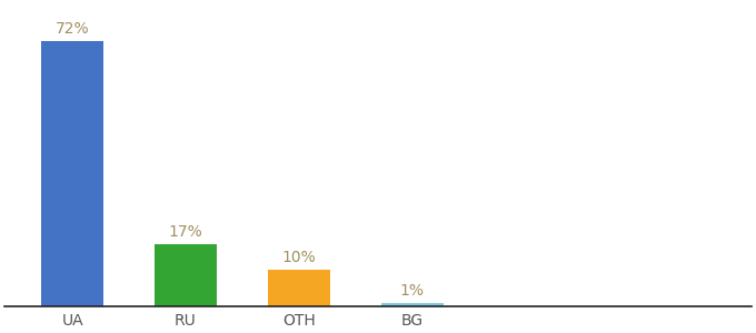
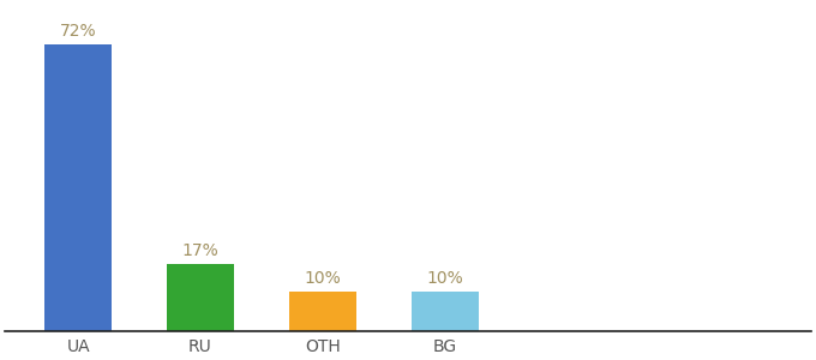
BG: 1% -> 10%
